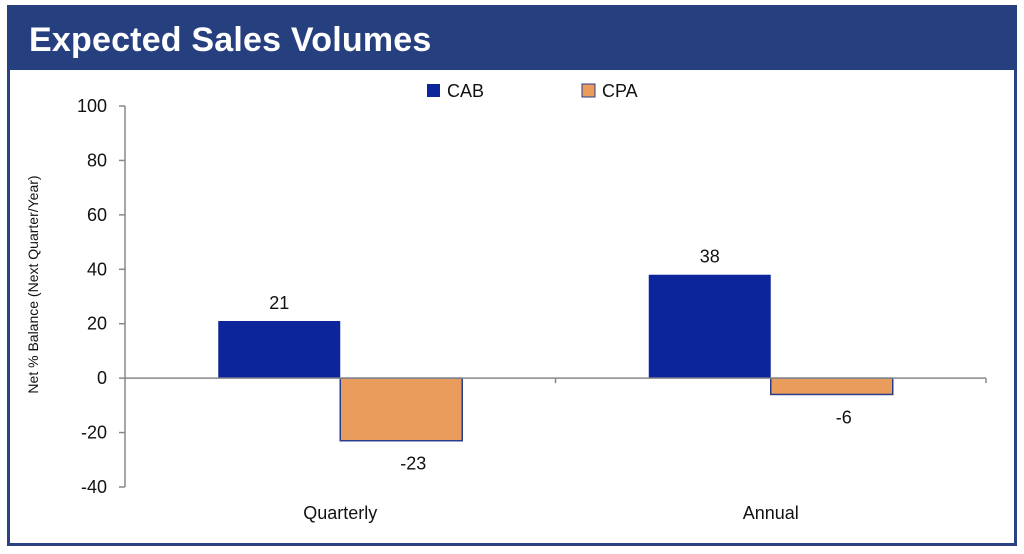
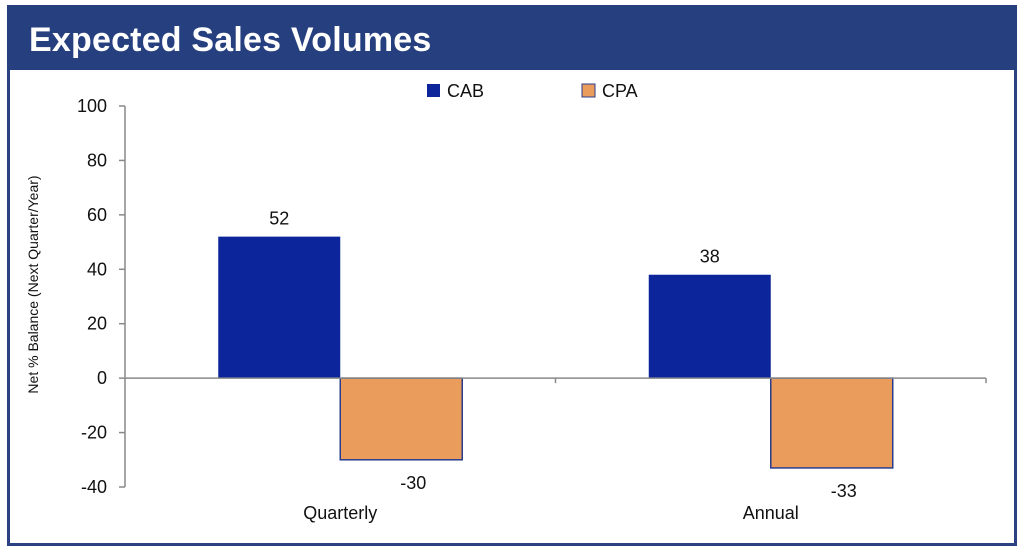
CAB/Quarterly: 21 -> 52
CPA/Quarterly: -23 -> -30
CPA/Annual: -6 -> -33
